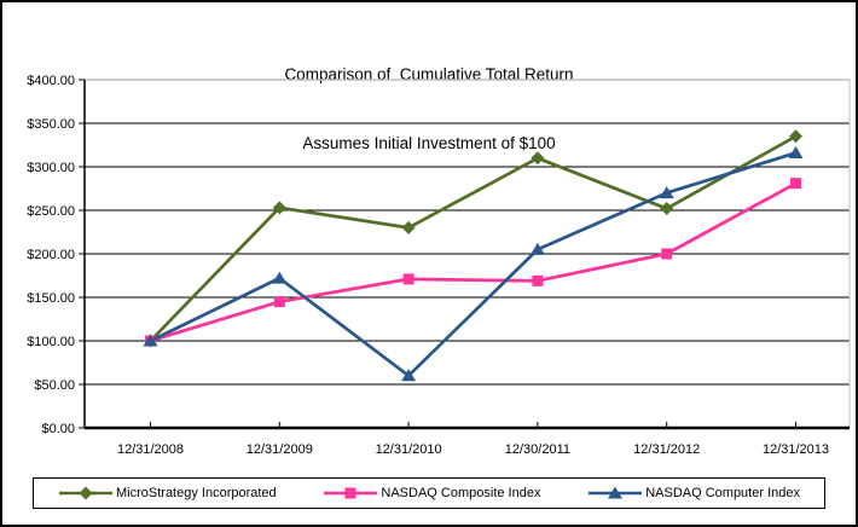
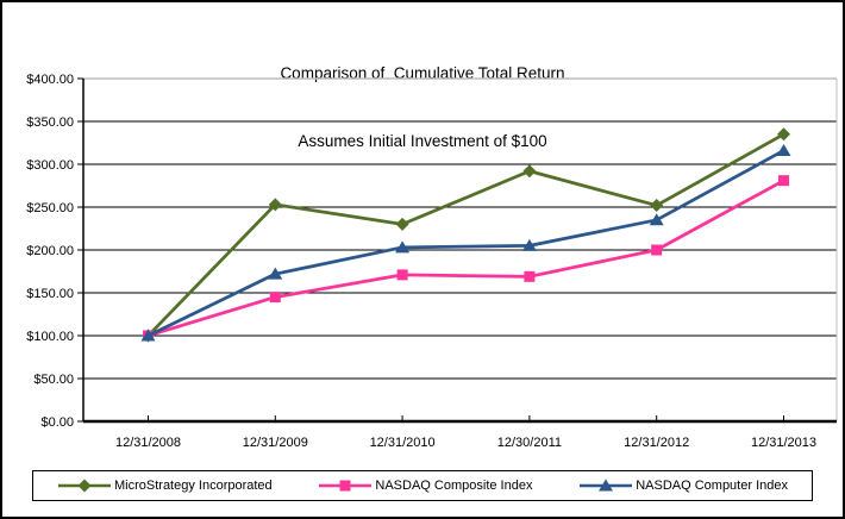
NASDAQ Computer Index/12/31/2010: $60 -> $200
MicroStrategy Incorporated/12/30/2011: $310 -> $290
NASDAQ Computer Index/12/31/2012: $270 -> $240
